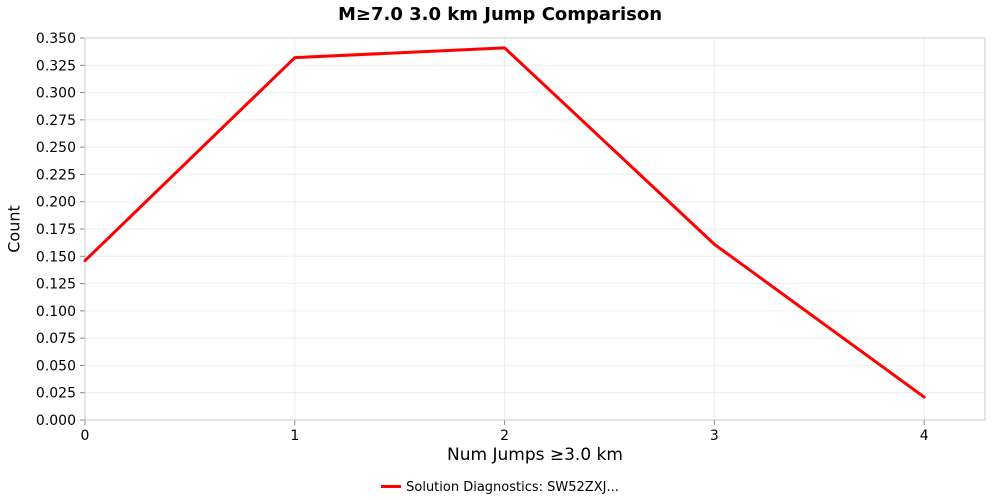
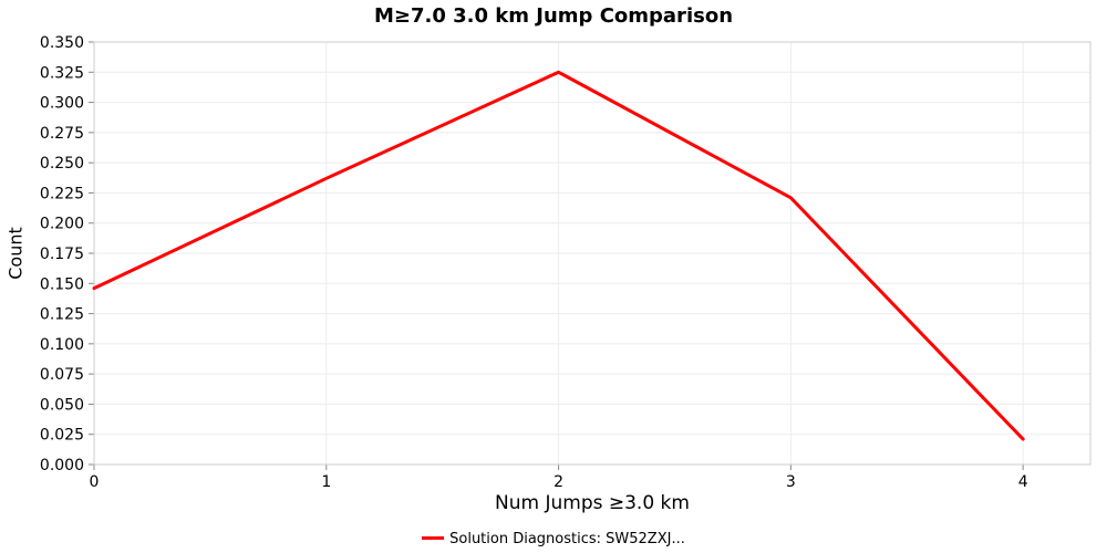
1: 0.332 -> 0.237
2: 0.341 -> 0.325
3: 0.161 -> 0.221
